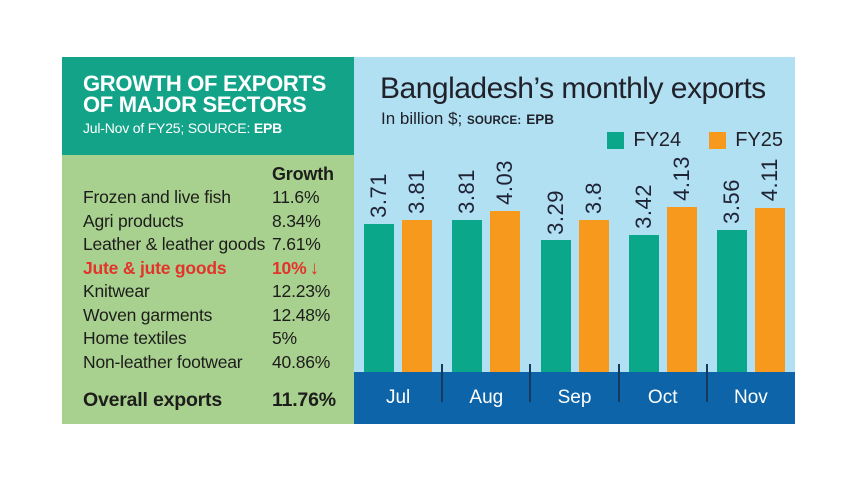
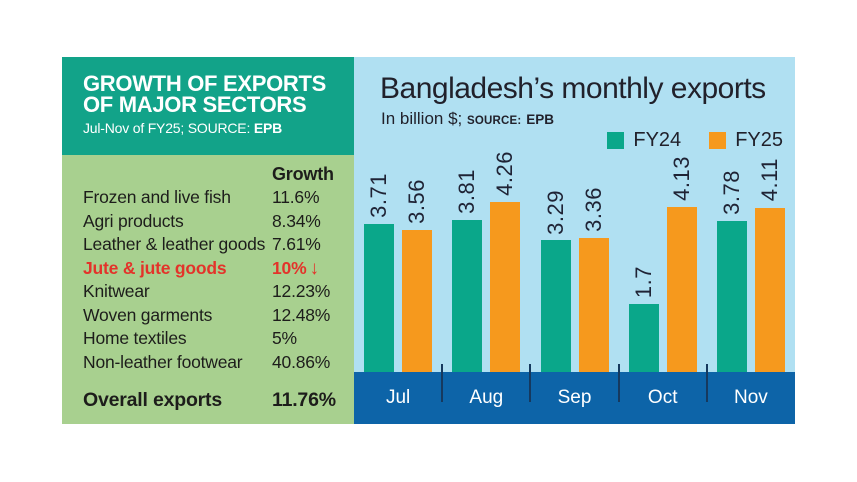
Bangladesh’s monthly exports/FY25/Jul: 3.81 -> 3.56
Bangladesh’s monthly exports/FY25/Aug: 4.03 -> 4.26
Bangladesh’s monthly exports/FY25/Sep: 3.8 -> 3.36
Bangladesh’s monthly exports/FY24/Oct: 3.42 -> 1.7
Bangladesh’s monthly exports/FY24/Nov: 3.56 -> 3.78
